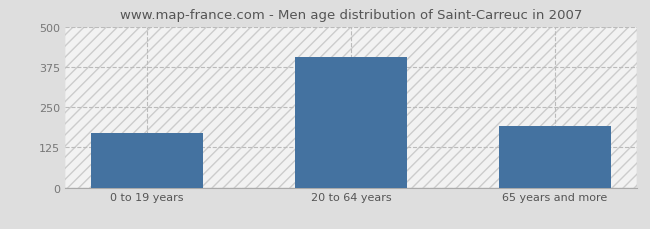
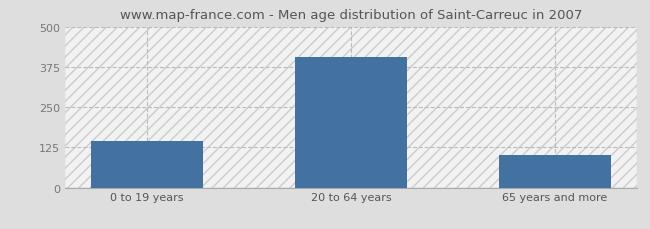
0 to 19 years: 170 -> 145
65 years and more: 190 -> 100
